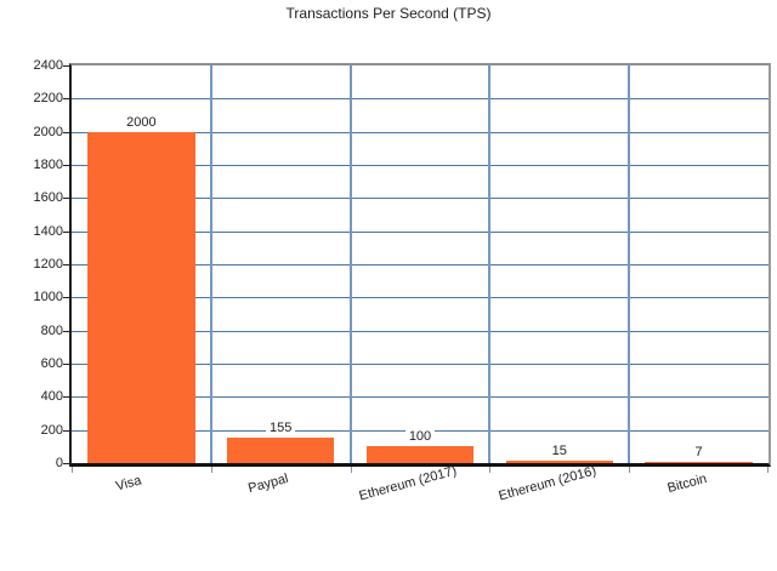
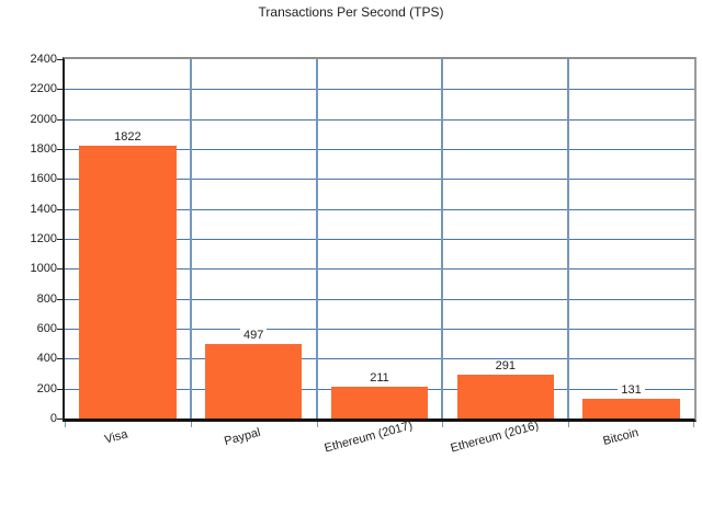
Visa: 2000 -> 1822
Paypal: 155 -> 497
Ethereum (2017): 100 -> 211
Ethereum (2016): 15 -> 291
Bitcoin: 7 -> 131
